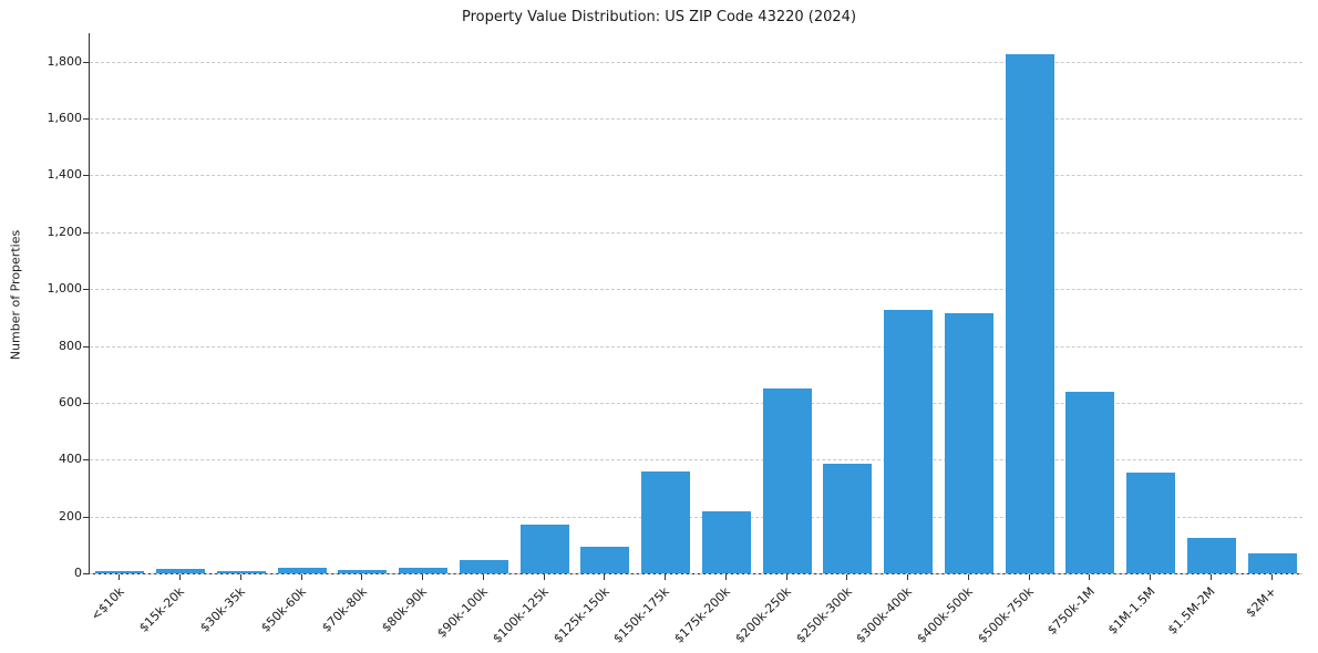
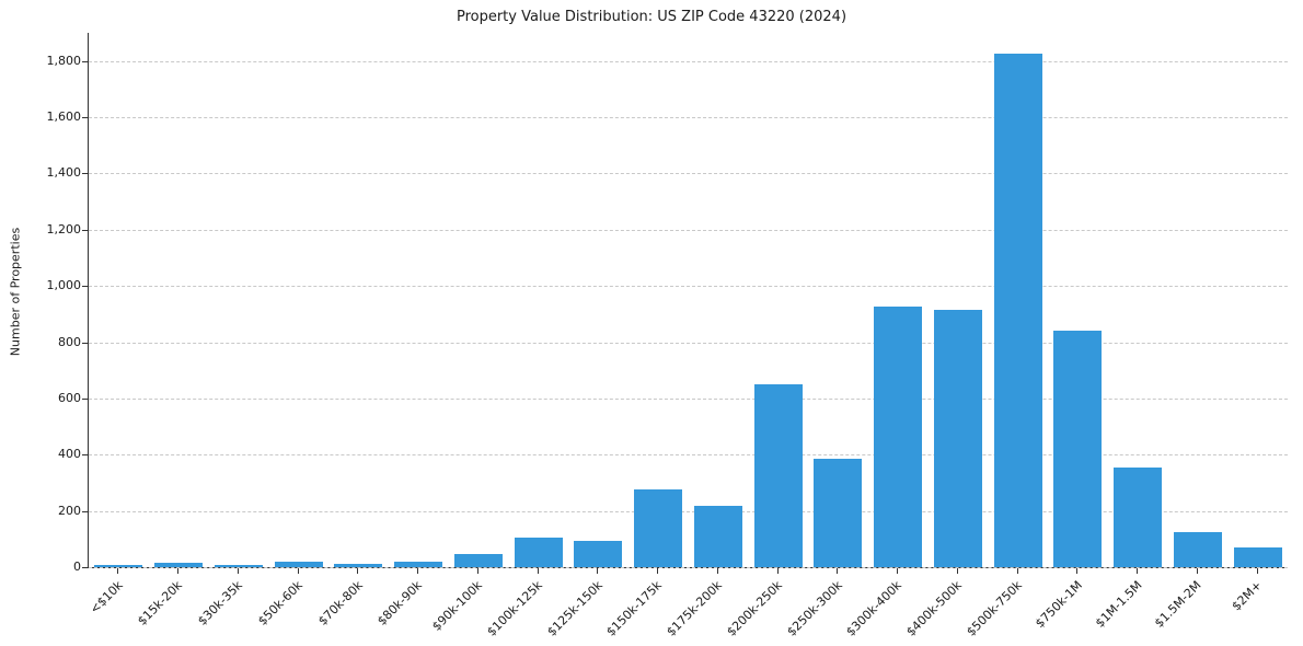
$100k-125k: 170 -> 100
$150k-175k: 360 -> 280
$750k-1M: 640 -> 840
